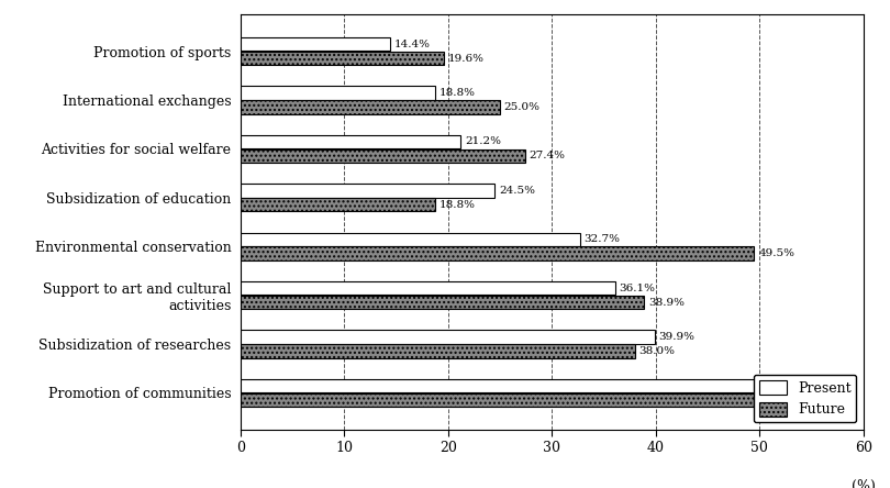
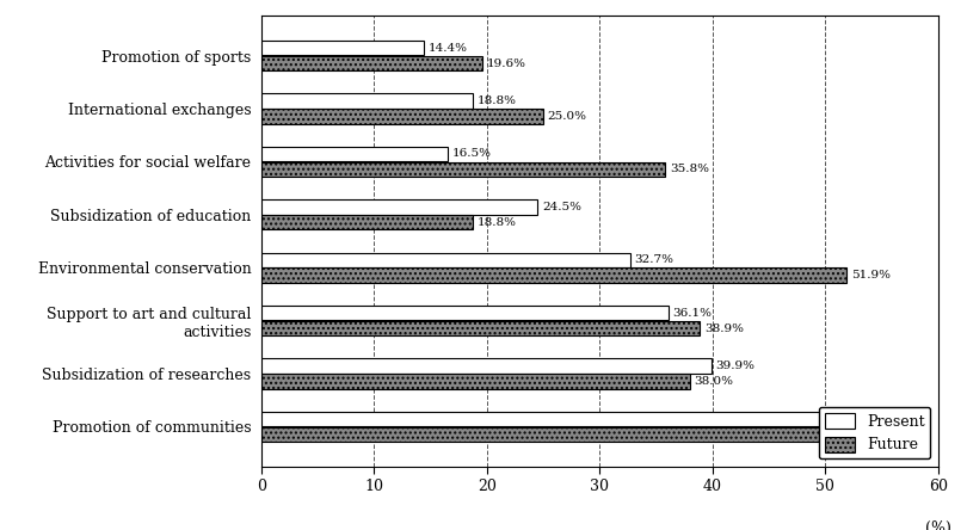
Present/Activities for social welfare: 21.2% -> 16.5%
Future/Activities for social welfare: 27.4% -> 35.8%
Future/Environmental conservation: 49.5% -> 51.9%
